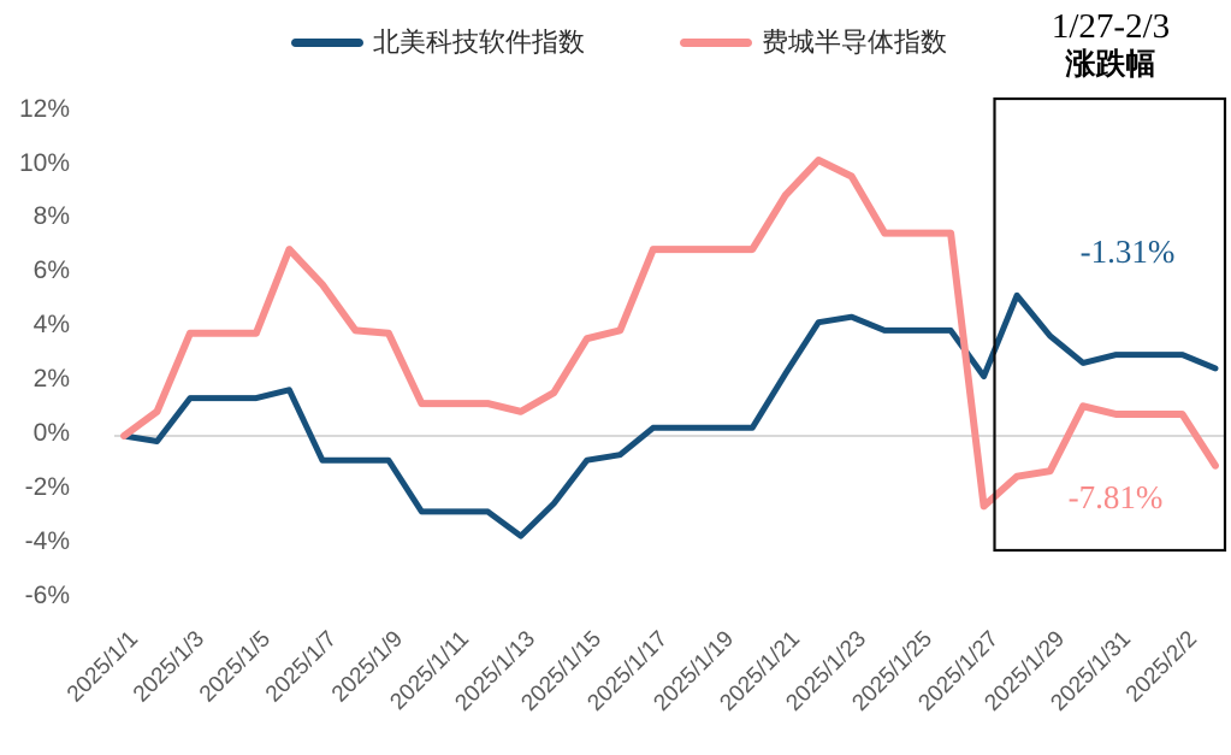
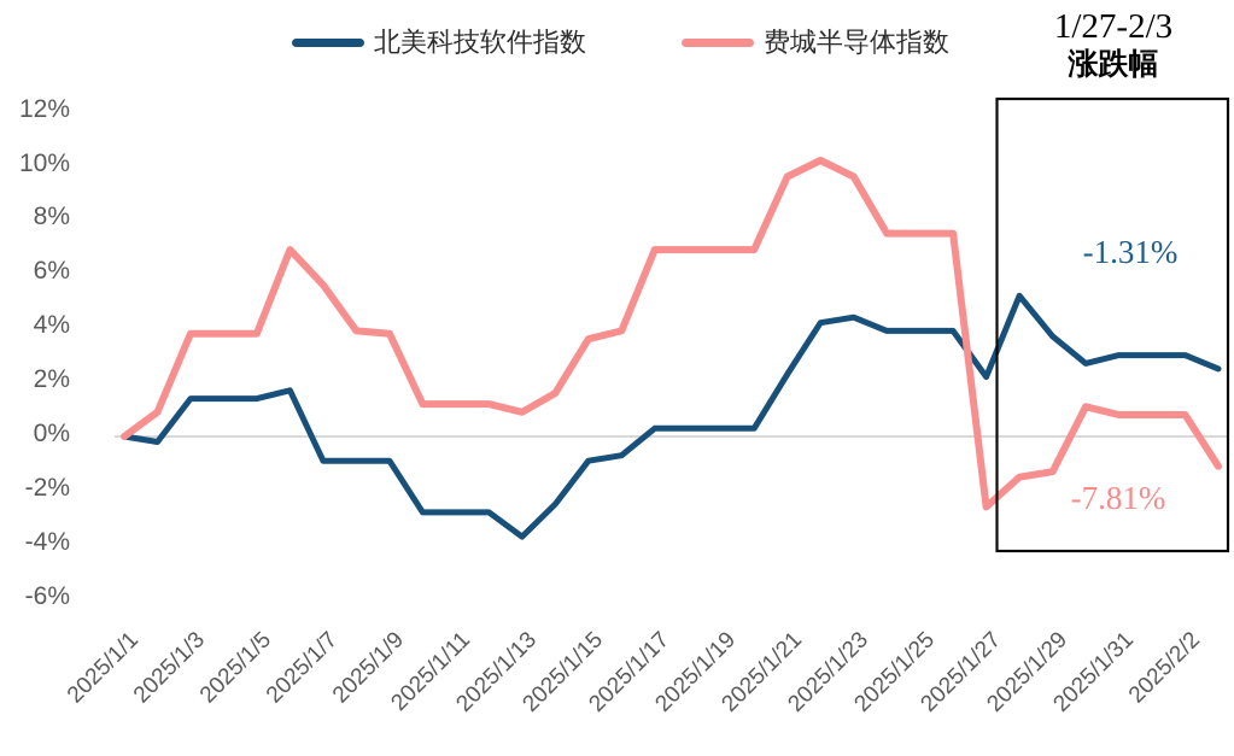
费城半导体指数/2025/1/21: 8.9% -> 9.6%
